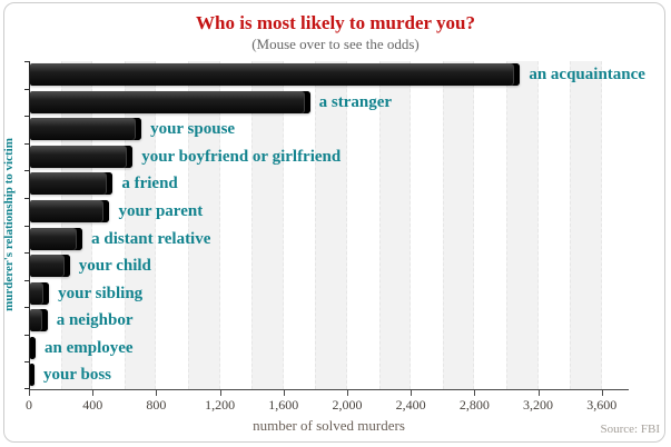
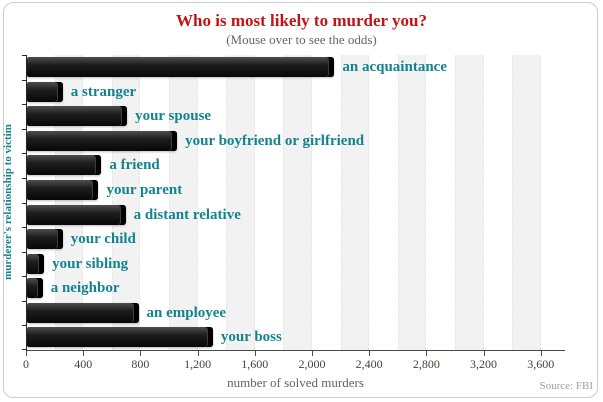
an acquaintance: 3080 -> 2150
a stranger: 1760 -> 250
your boyfriend or girlfriend: 640 -> 1050
a distant relative: 330 -> 690
an employee: 40 -> 780
your boss: 30 -> 1300
